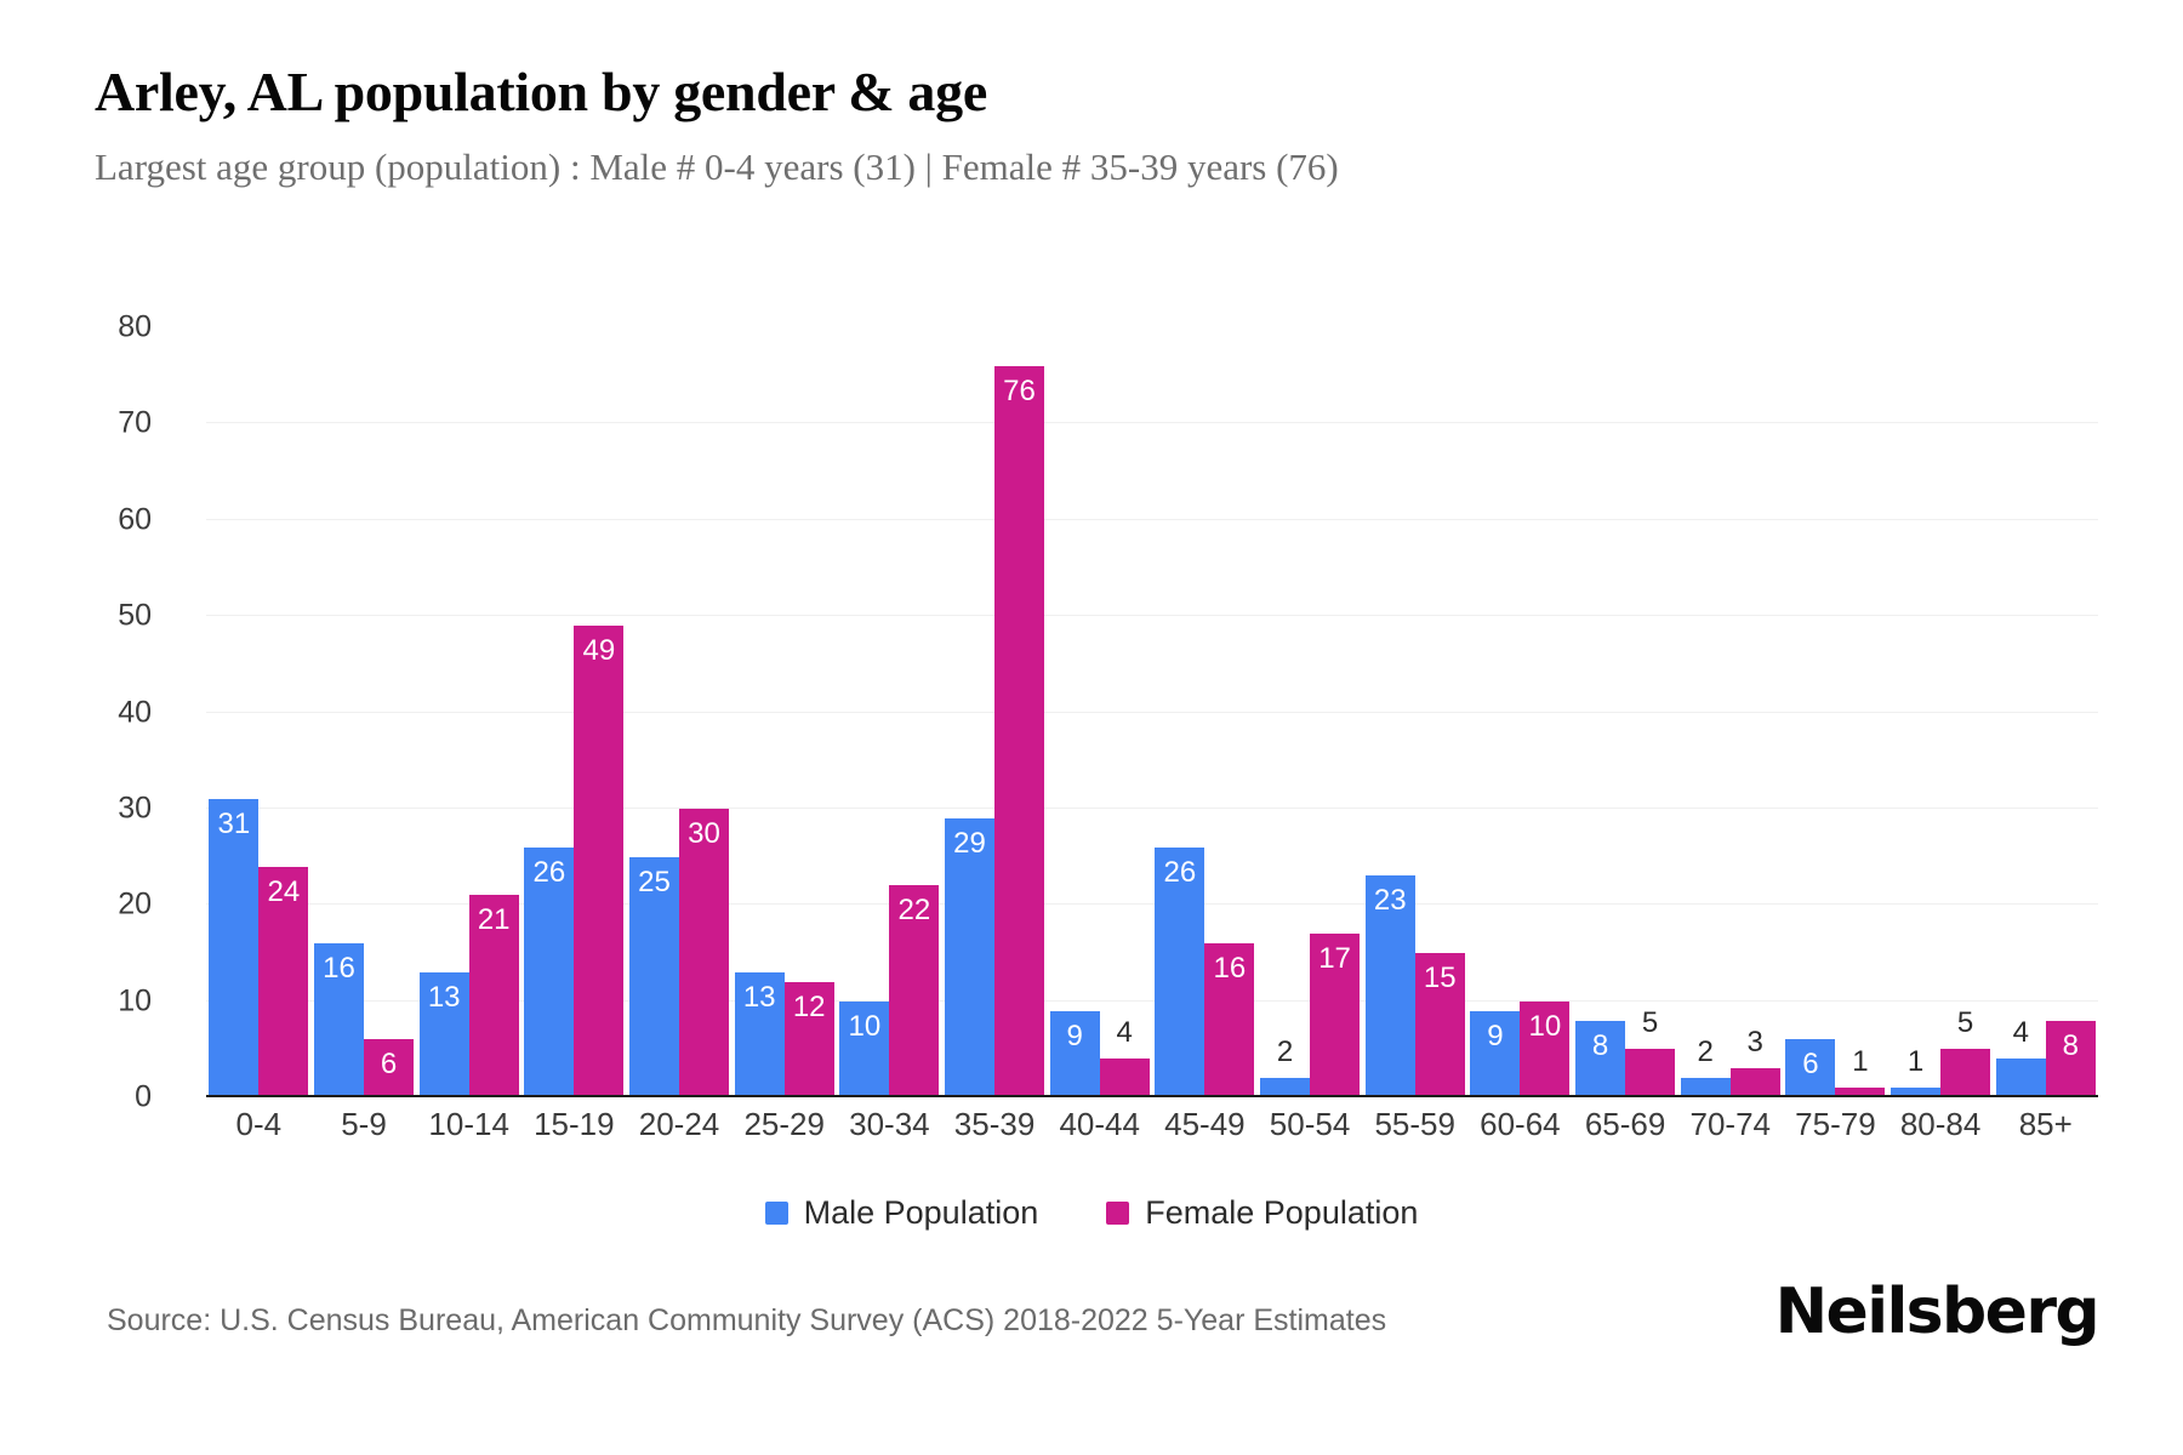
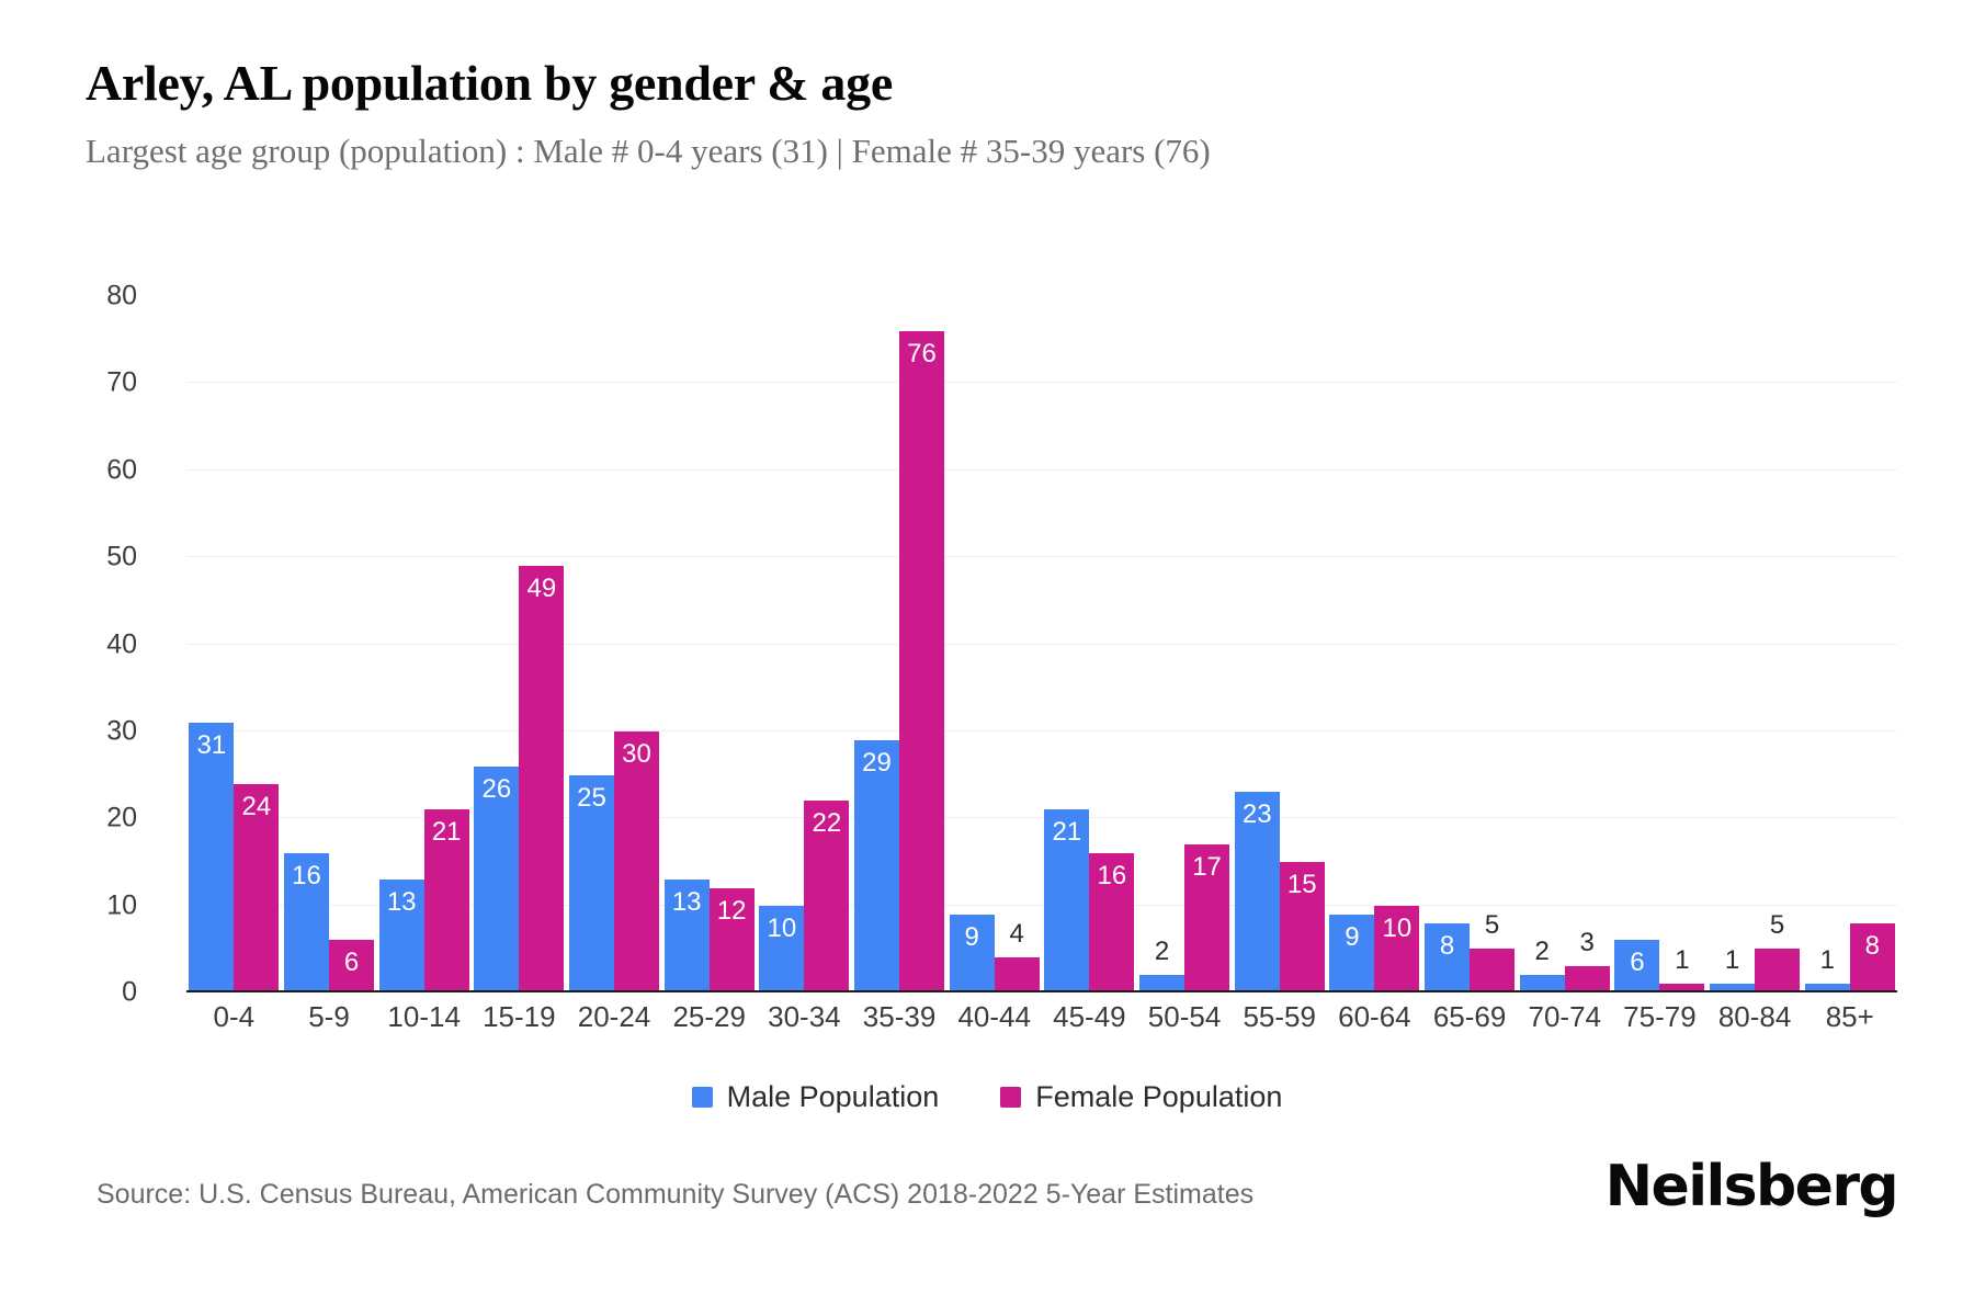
Male Population/45-49: 26 -> 21
Male Population/85+: 4 -> 1
